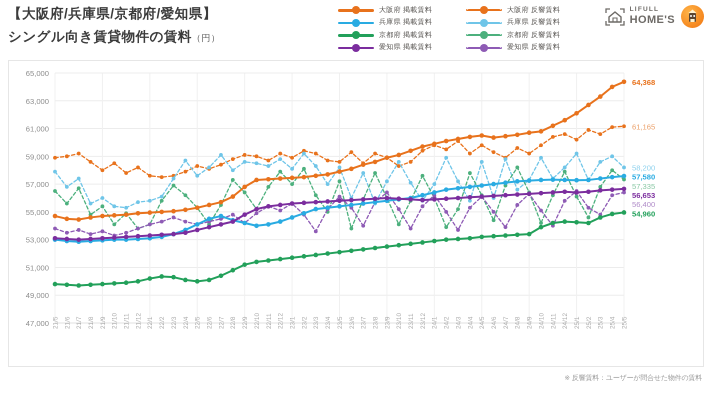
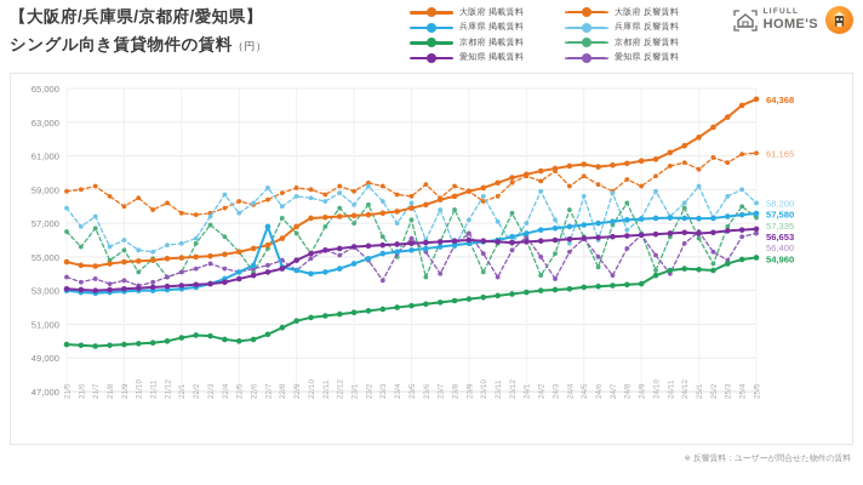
兵庫県 掲載賃料/22/7: 54700 -> 56800
